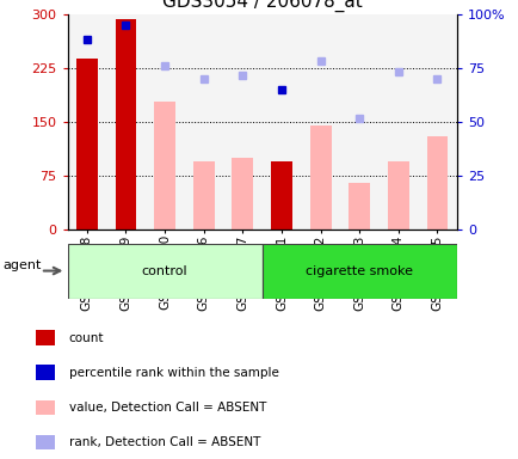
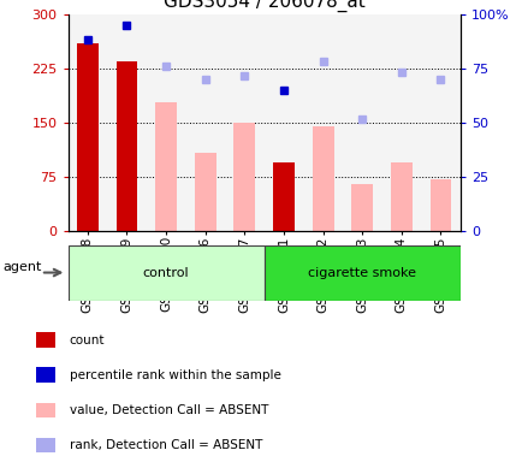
GSM227858: 237 -> 260
GSM227859: 293 -> 234
GSM227866: 95 -> 108
GSM227867: 100 -> 150
GSM227865: 130 -> 72
